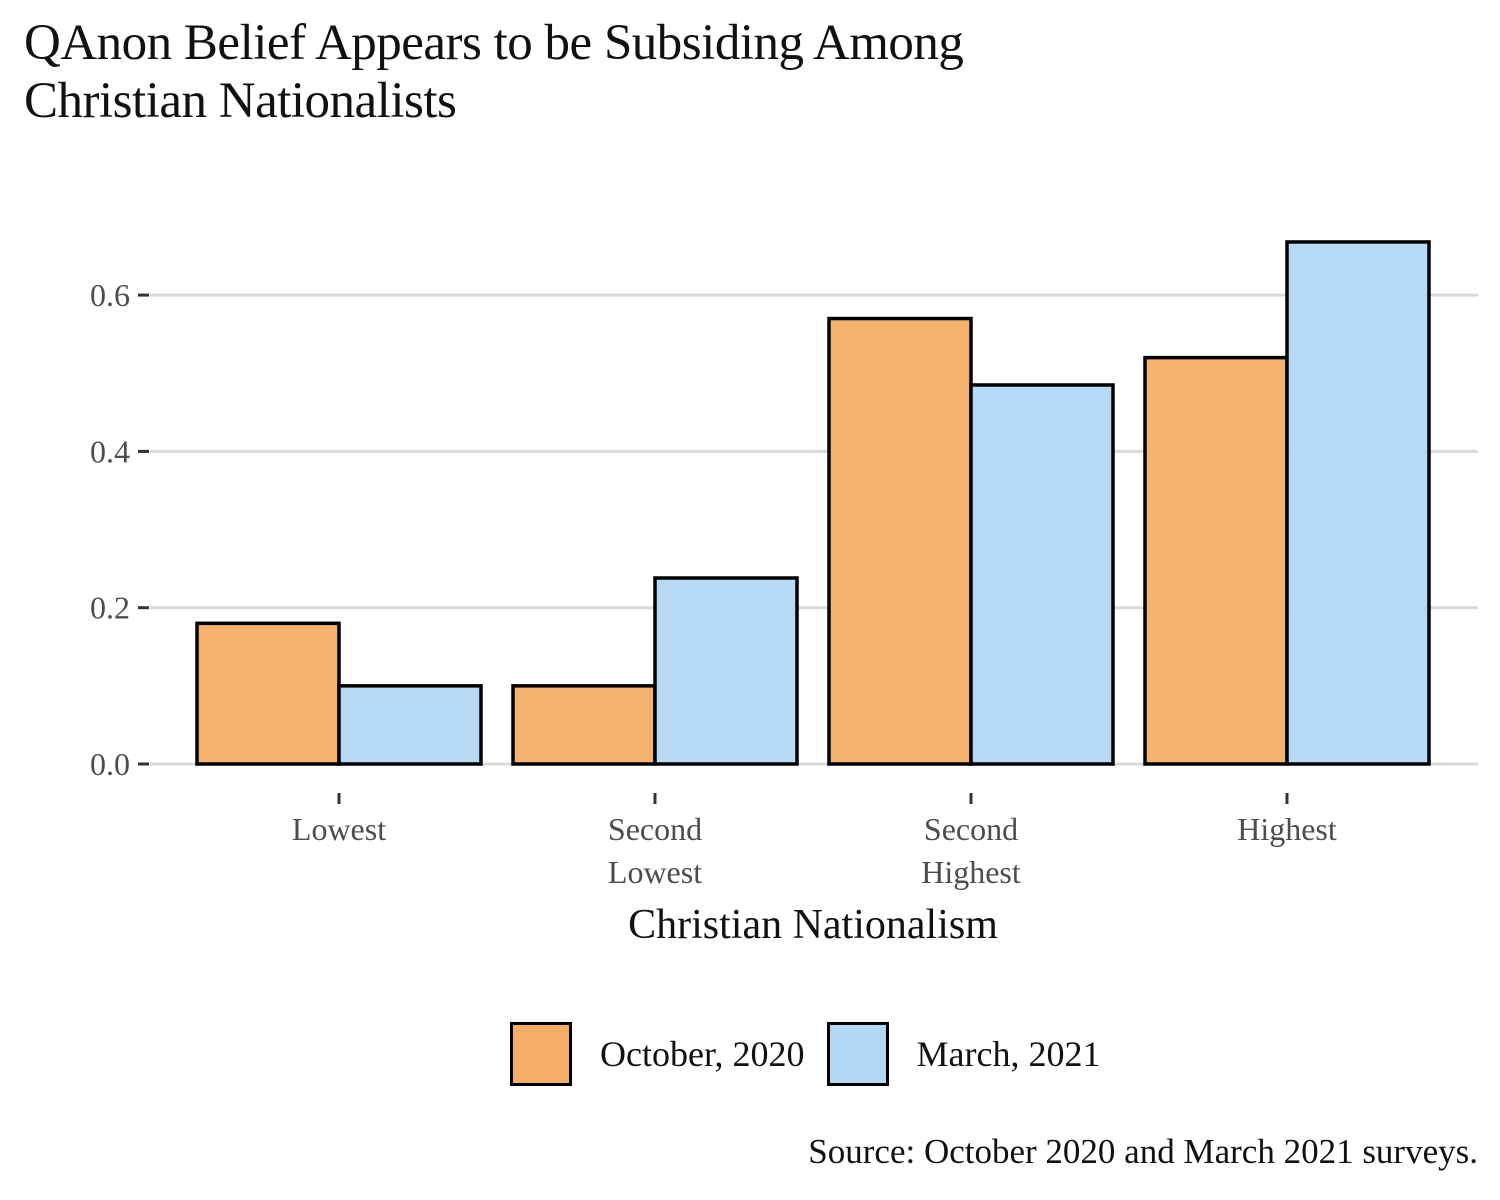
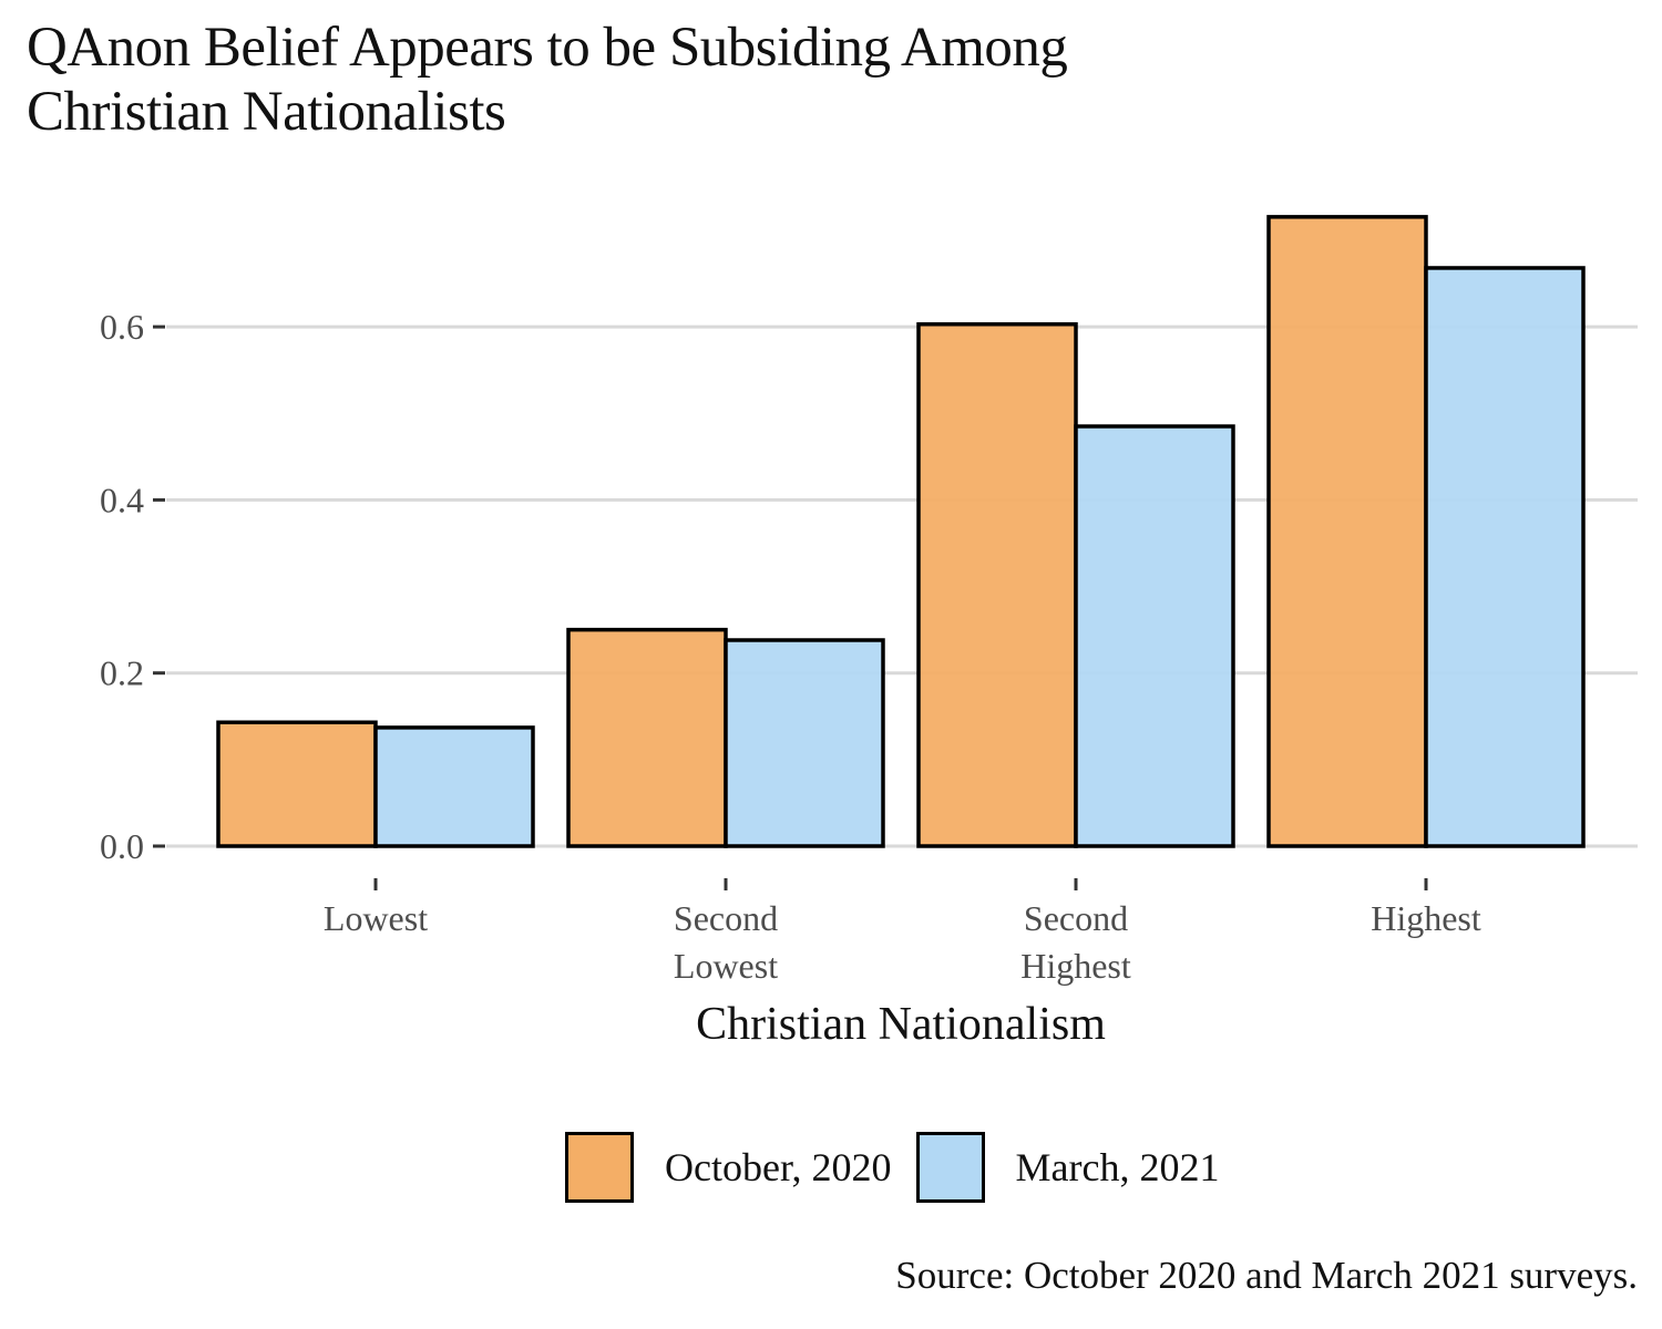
October, 2020/Lowest: 0.18 -> 0.14
March, 2021/Lowest: 0.10 -> 0.14
October, 2020/Second Lowest: 0.10 -> 0.25
October, 2020/Second Highest: 0.57 -> 0.60
October, 2020/Highest: 0.52 -> 0.73
